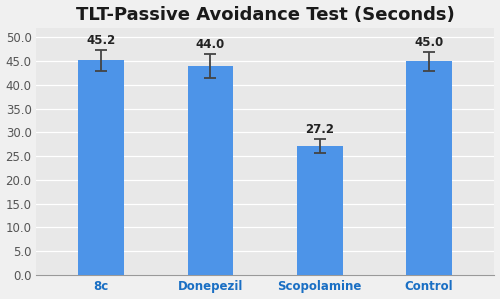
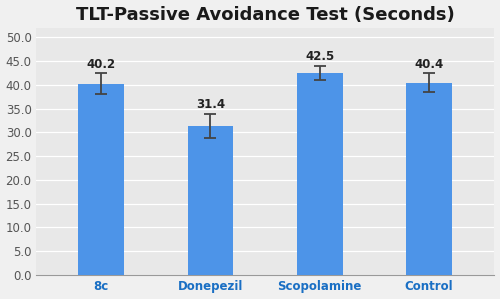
8c: 45.2 -> 40.2
Donepezil: 44.0 -> 31.4
Scopolamine: 27.2 -> 42.5
Control: 45.0 -> 40.4
